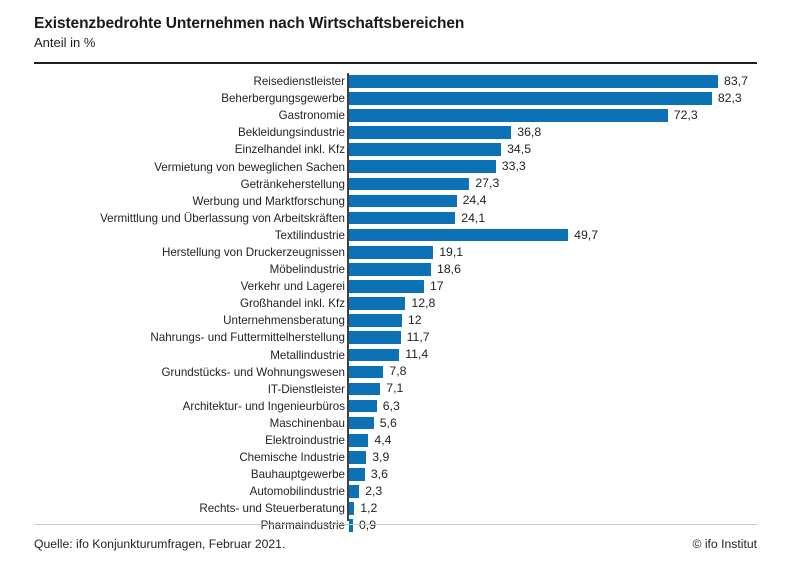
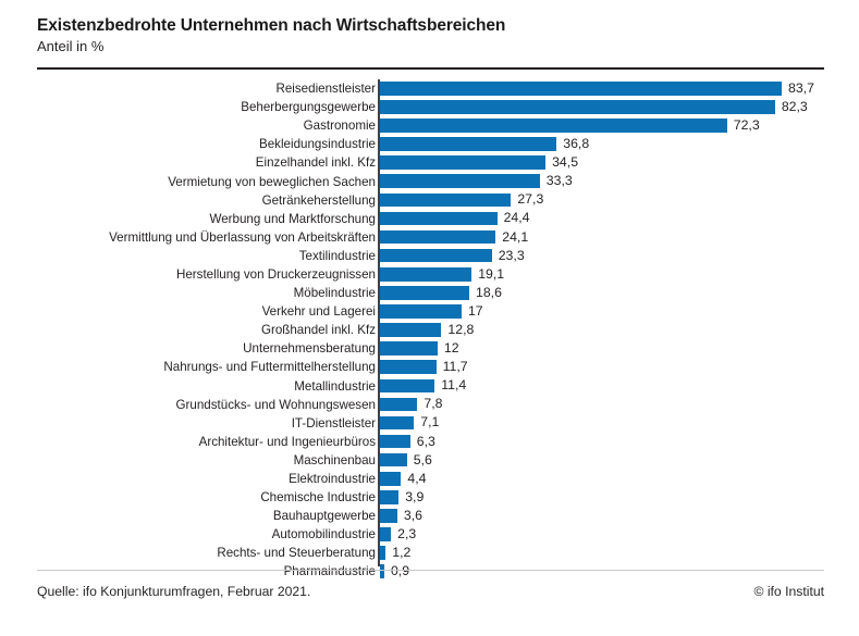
Textilindustrie: 49,7 -> 23,3
